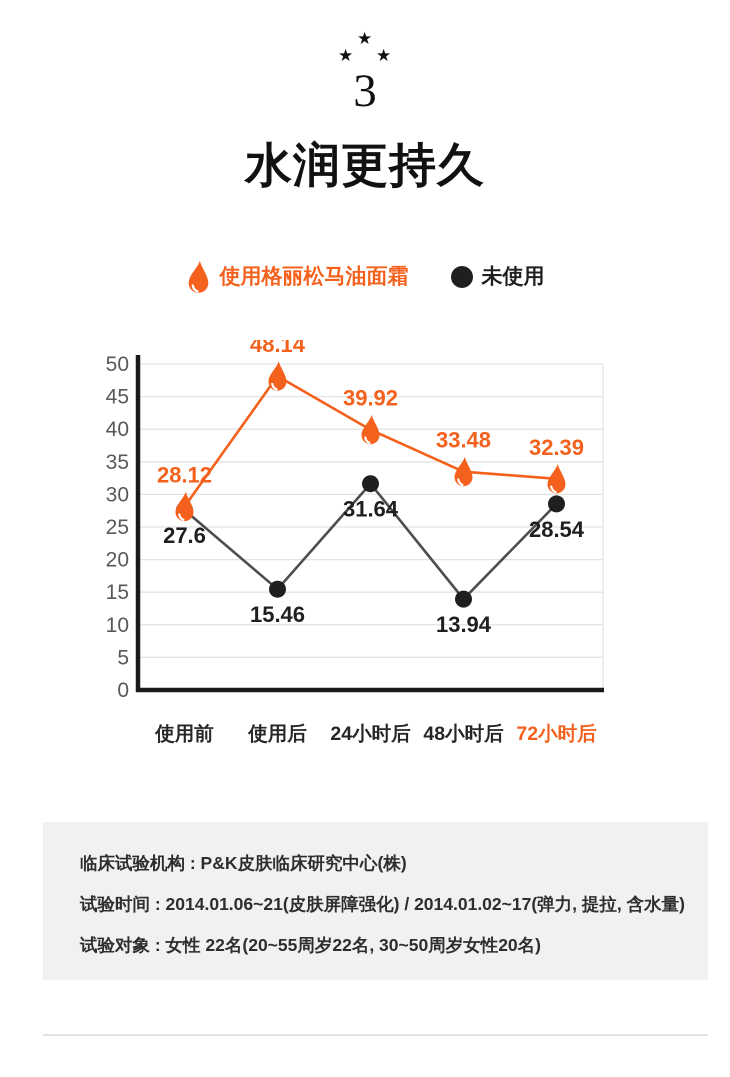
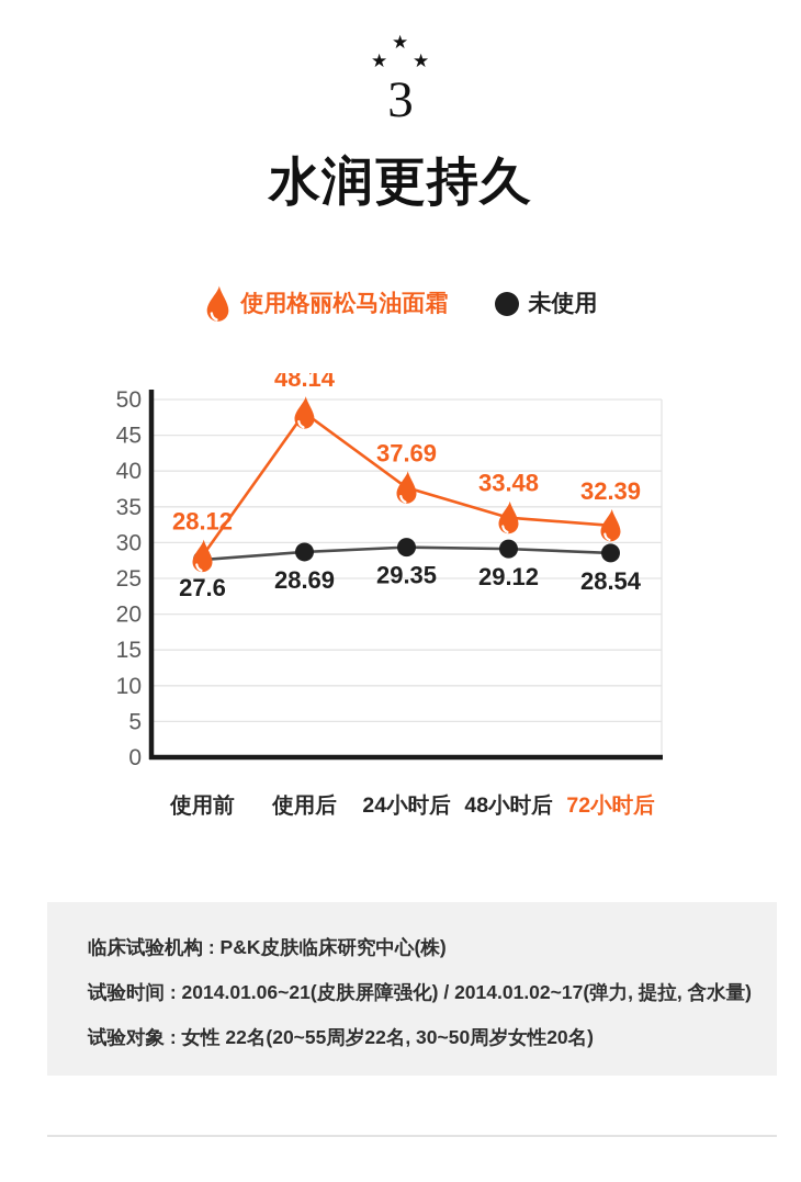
未使用/使用后: 15.46 -> 28.69
使用格丽松马油面霜/24小时后: 39.92 -> 37.69
未使用/24小时后: 31.64 -> 29.35
未使用/48小时后: 13.94 -> 29.12
